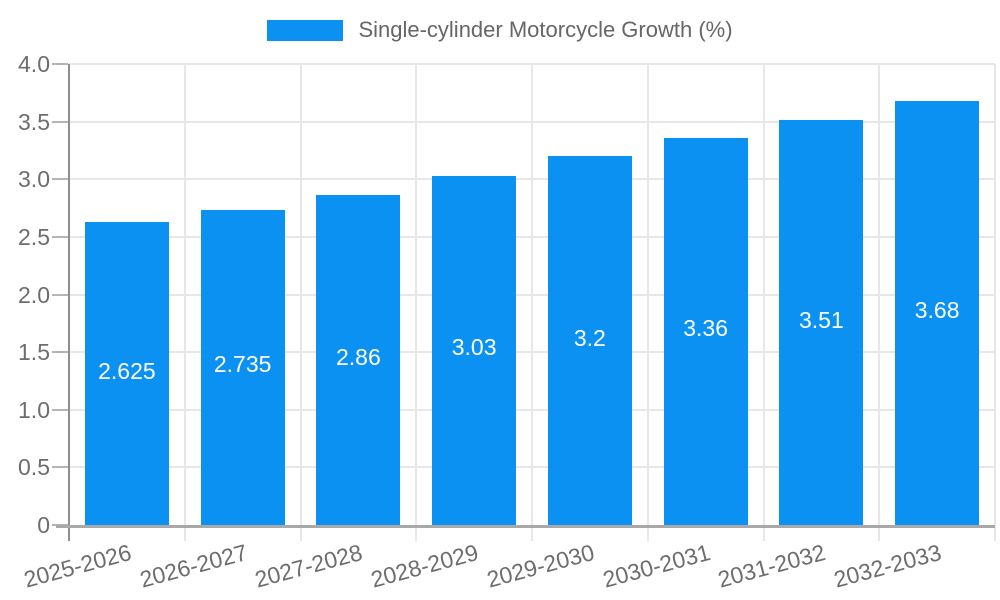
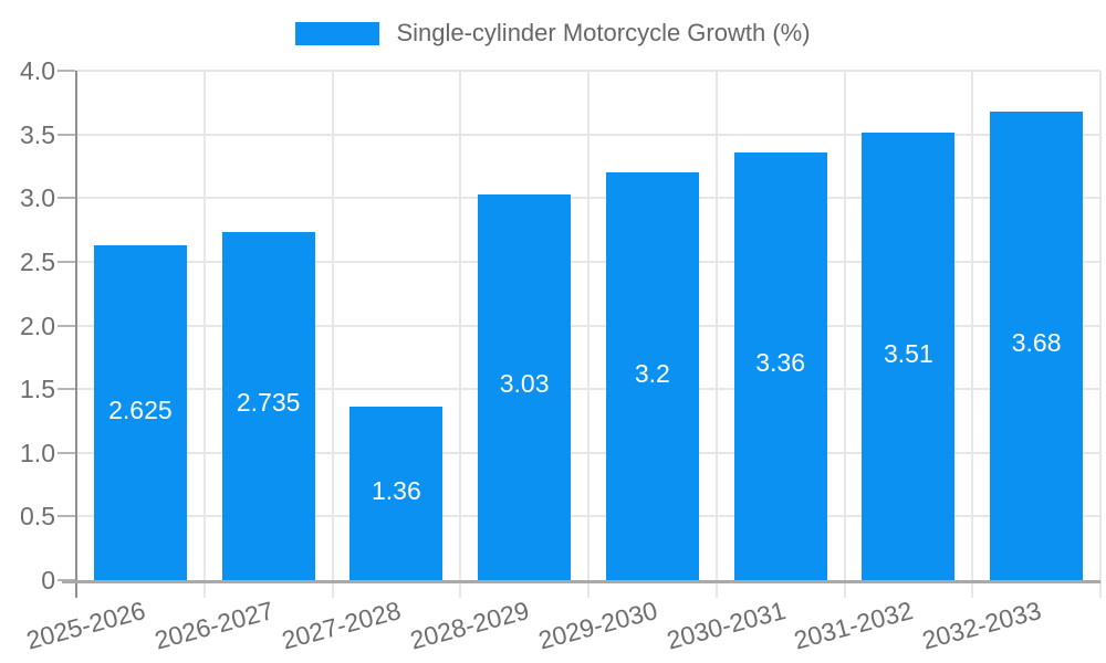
2027-2028: 2.86 -> 1.36
